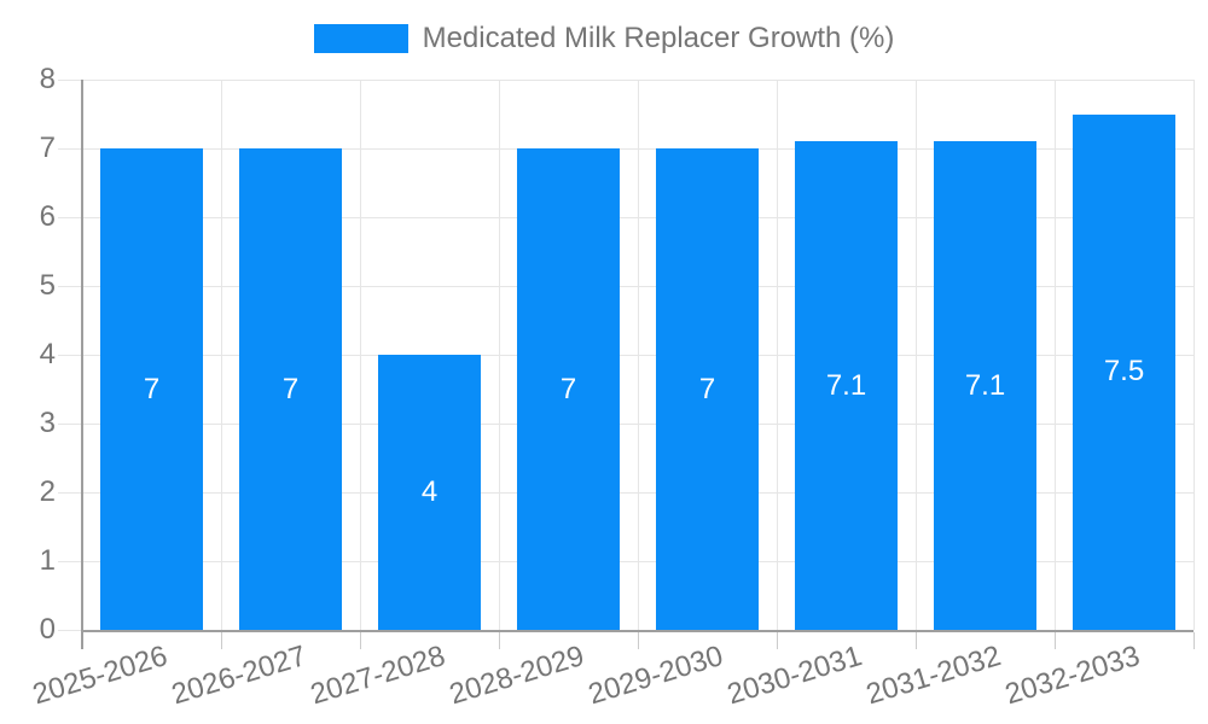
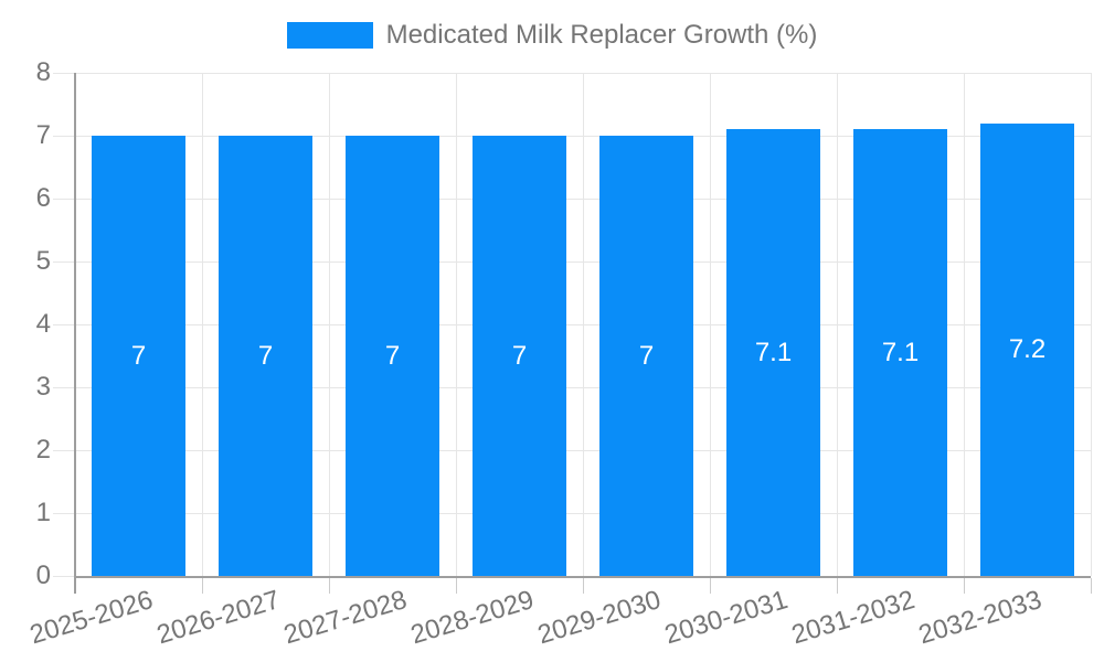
2027-2028: 4 -> 7
2032-2033: 7.5 -> 7.2
